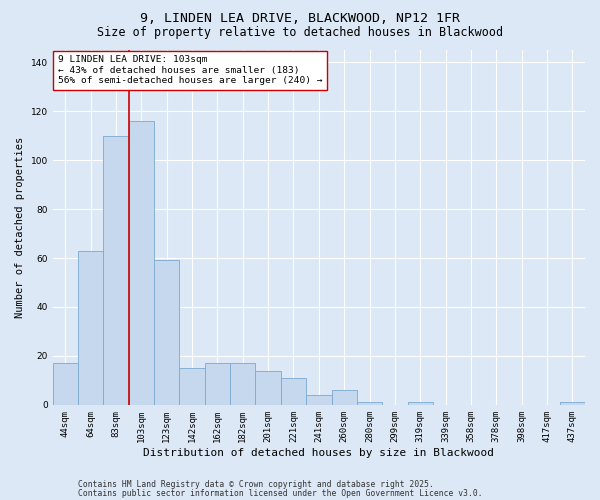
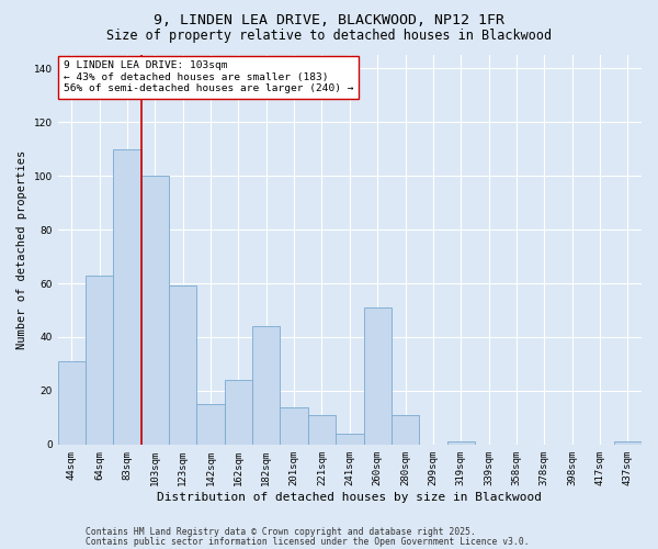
44sqm: 17 -> 31
103sqm: 116 -> 100
162sqm: 17 -> 24
182sqm: 17 -> 44
260sqm: 6 -> 51
280sqm: 1 -> 11
